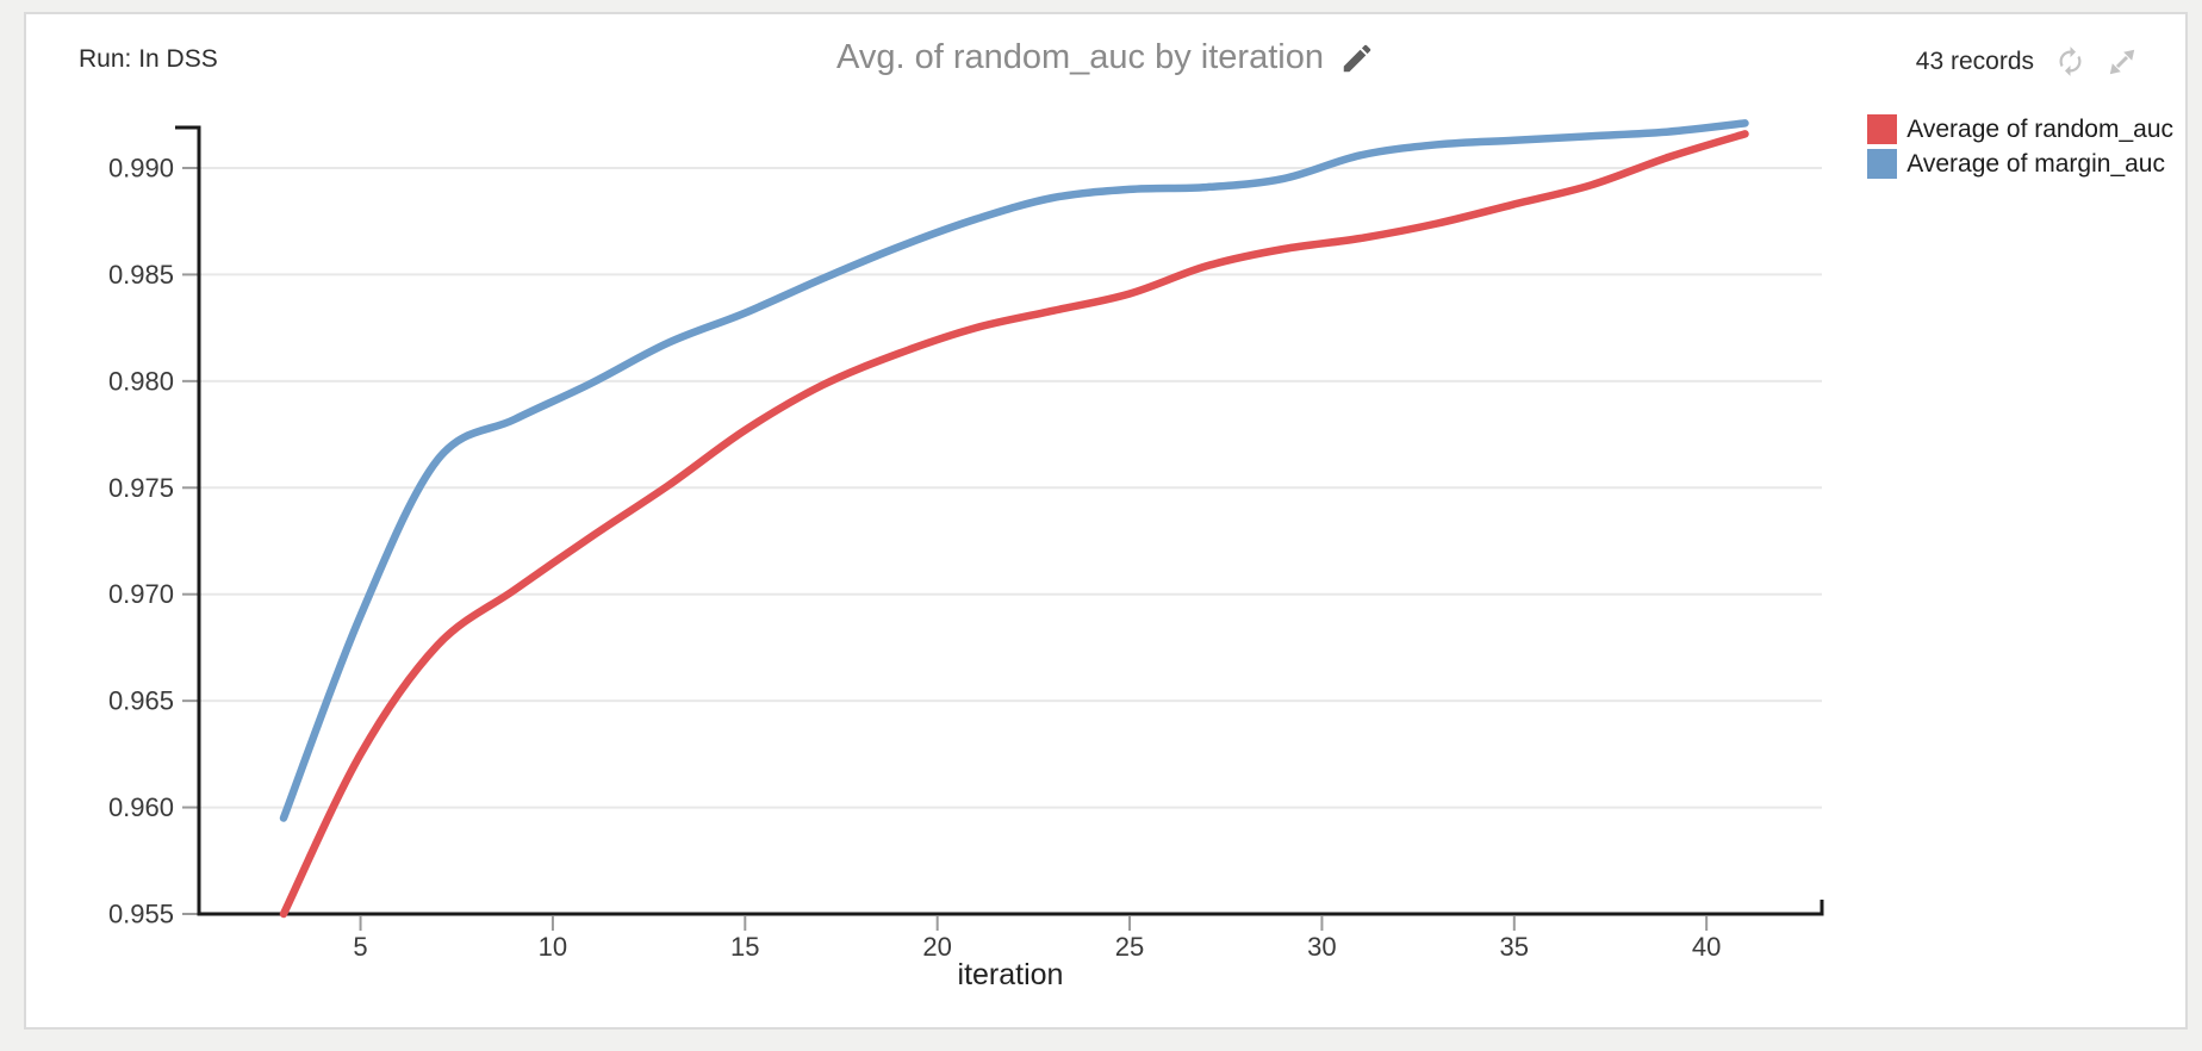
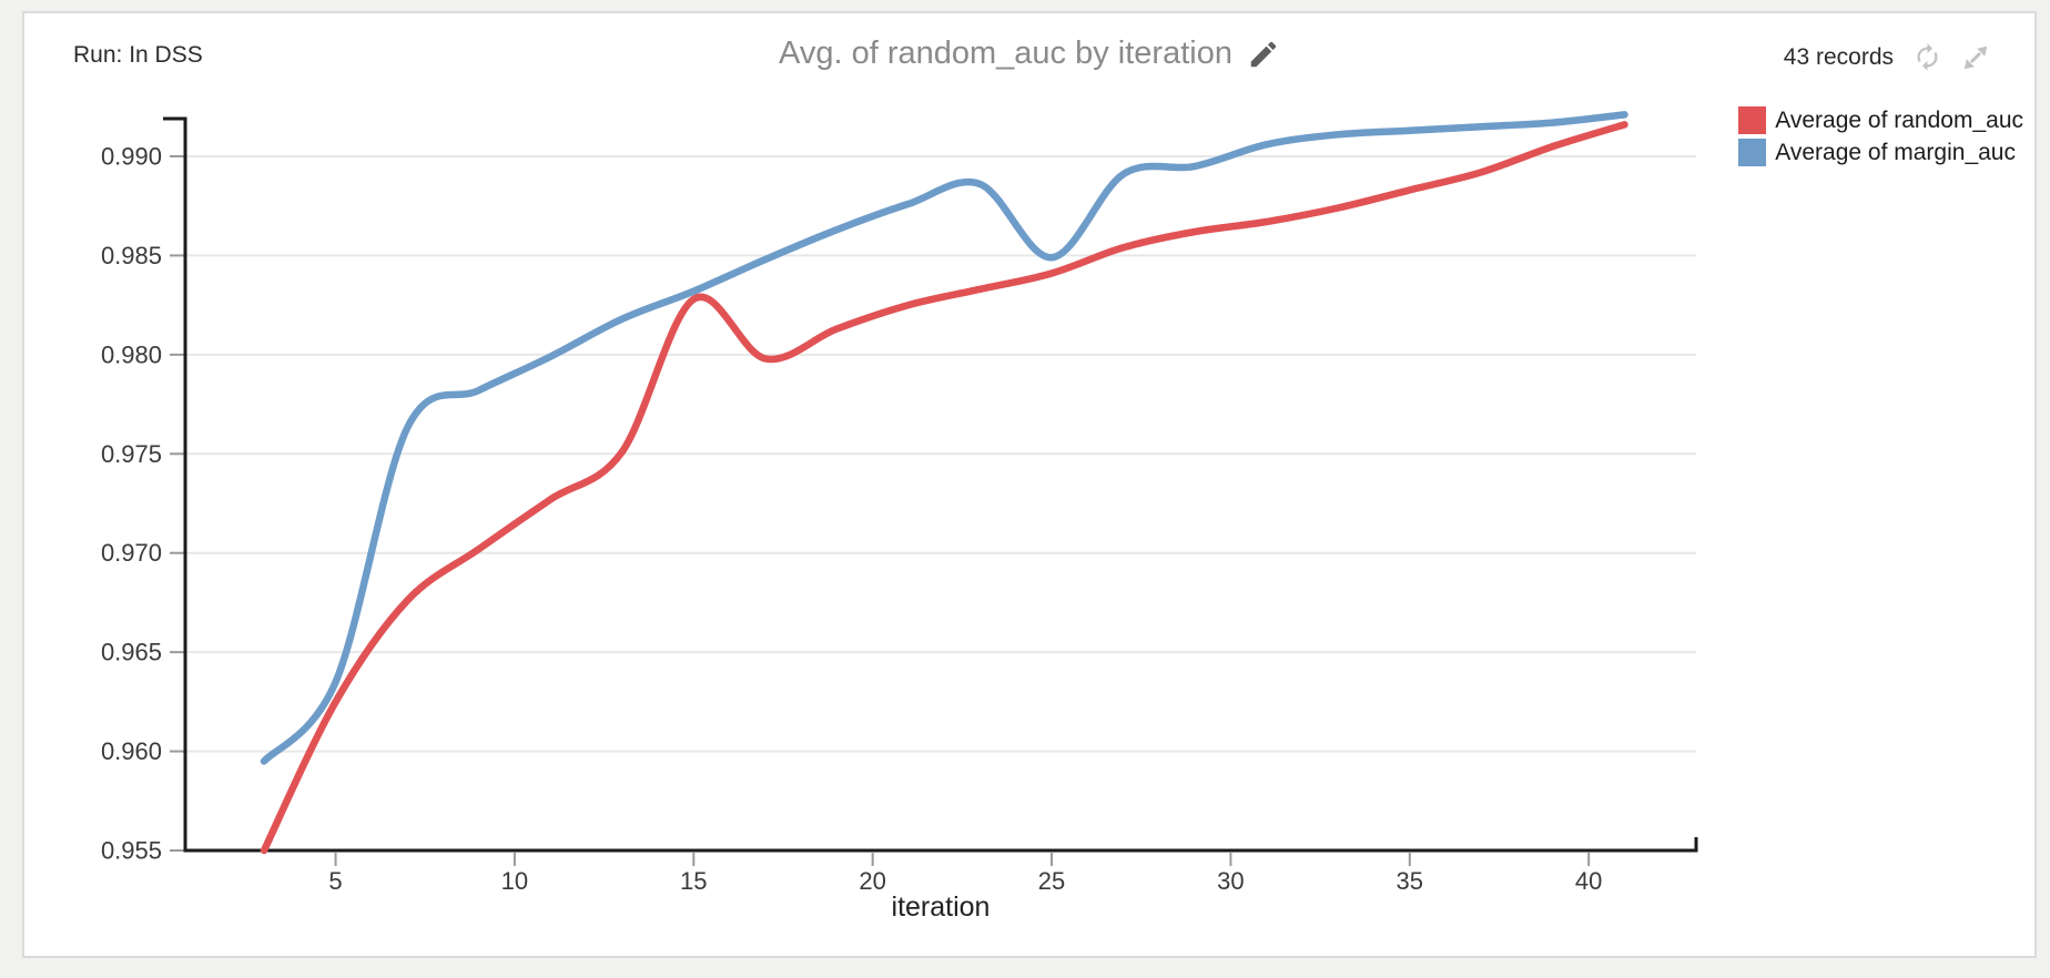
Average of margin_auc/5: 0.9690 -> 0.9635
Average of random_auc/15: 0.9777 -> 0.9828
Average of margin_auc/25: 0.9890 -> 0.9849
